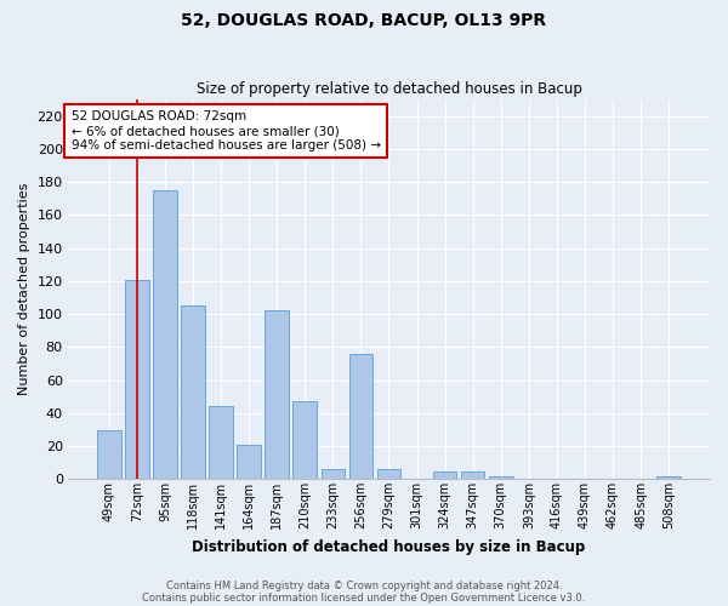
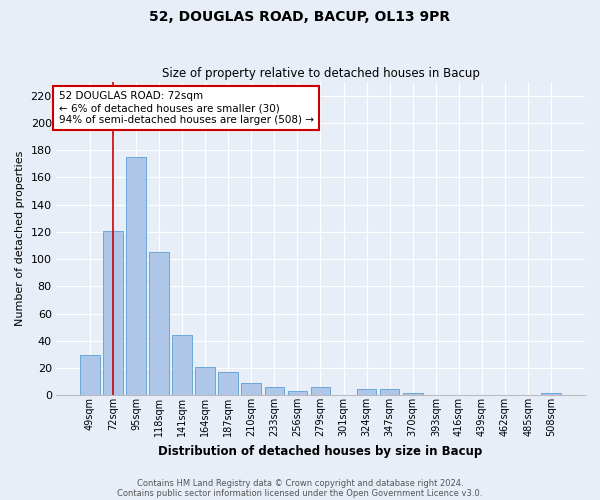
187sqm: 102 -> 17
210sqm: 47 -> 9
256sqm: 76 -> 3
